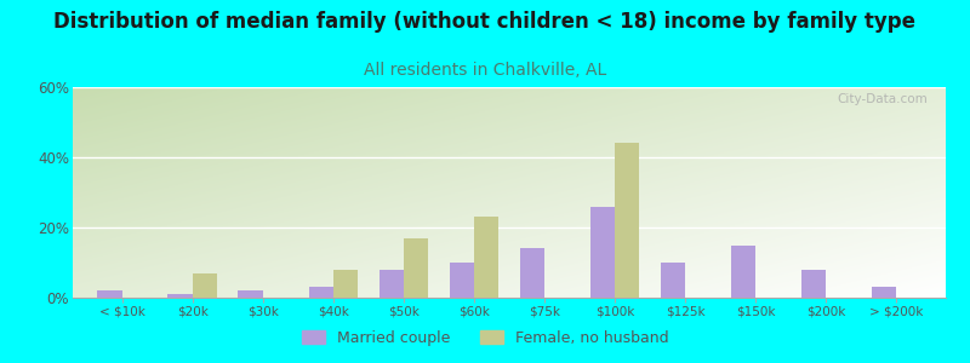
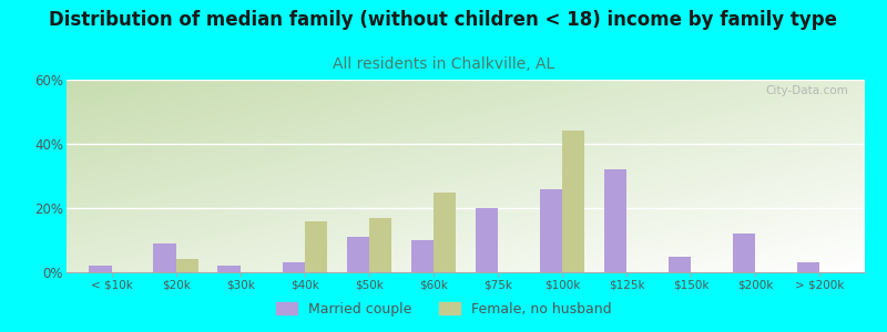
Married couple/$20k: 1% -> 9%
Female, no husband/$20k: 7% -> 4%
Female, no husband/$40k: 8% -> 16%
Married couple/$50k: 8% -> 11%
Female, no husband/$60k: 23% -> 25%
Married couple/$75k: 14% -> 20%
Married couple/$125k: 10% -> 32%
Married couple/$150k: 15% -> 5%
Married couple/$200k: 8% -> 12%
